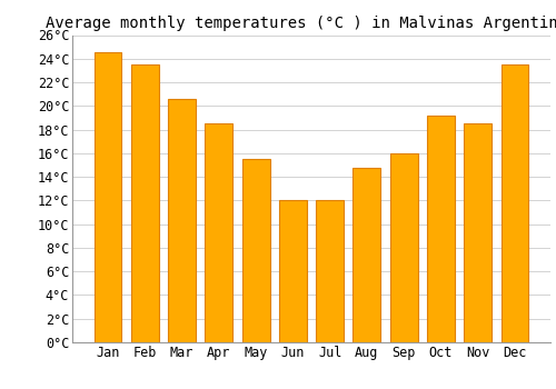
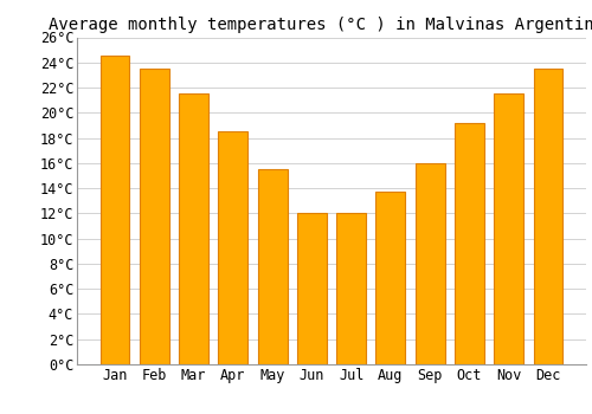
Mar: 20.6°C -> 21.5°C
Aug: 14.8°C -> 13.7°C
Nov: 18.5°C -> 21.5°C
